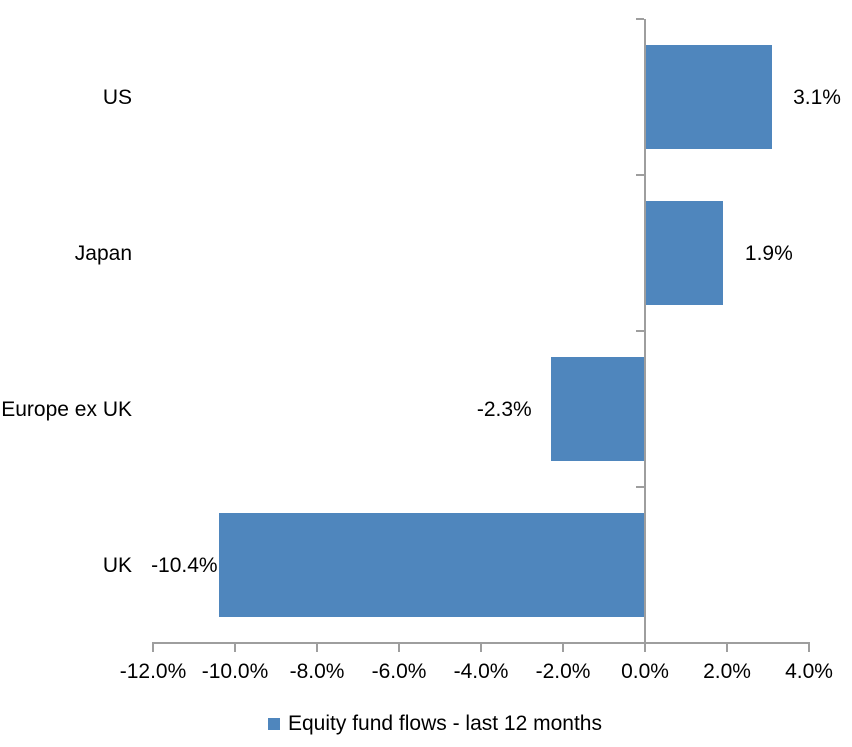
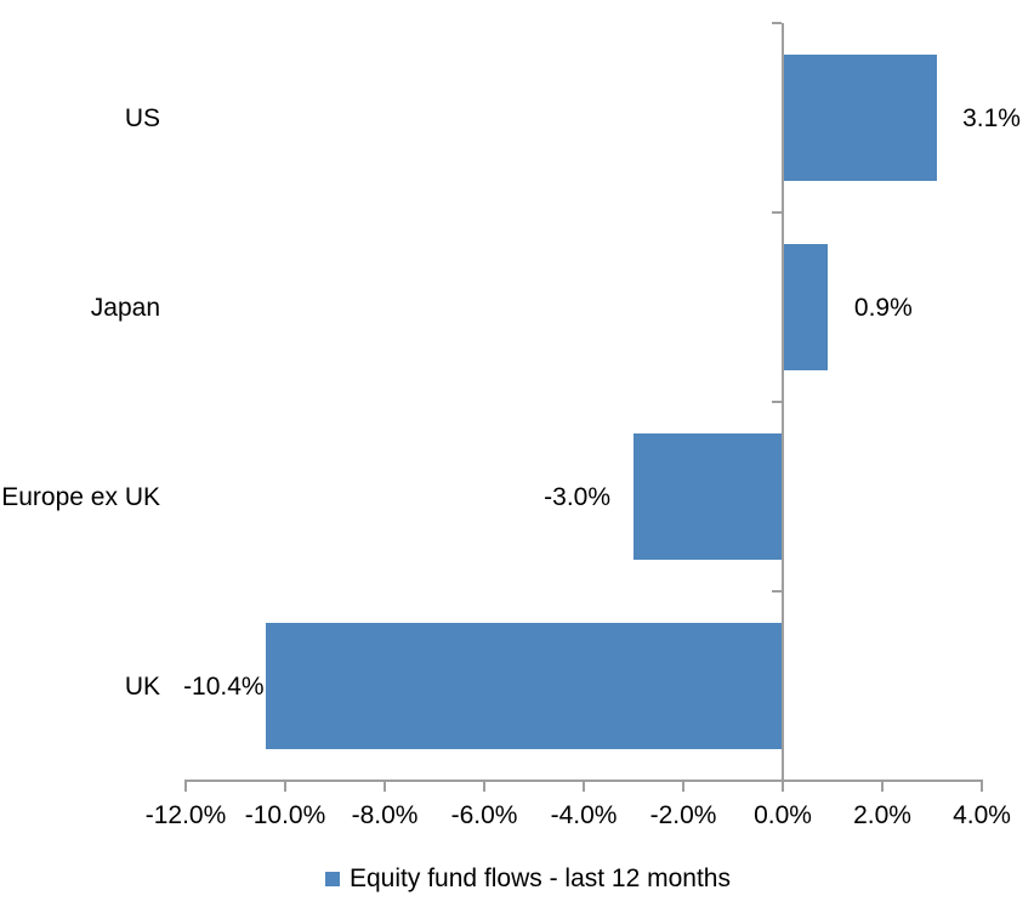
Japan: 1.9% -> 0.9%
Europe ex UK: -2.3% -> -3.0%
